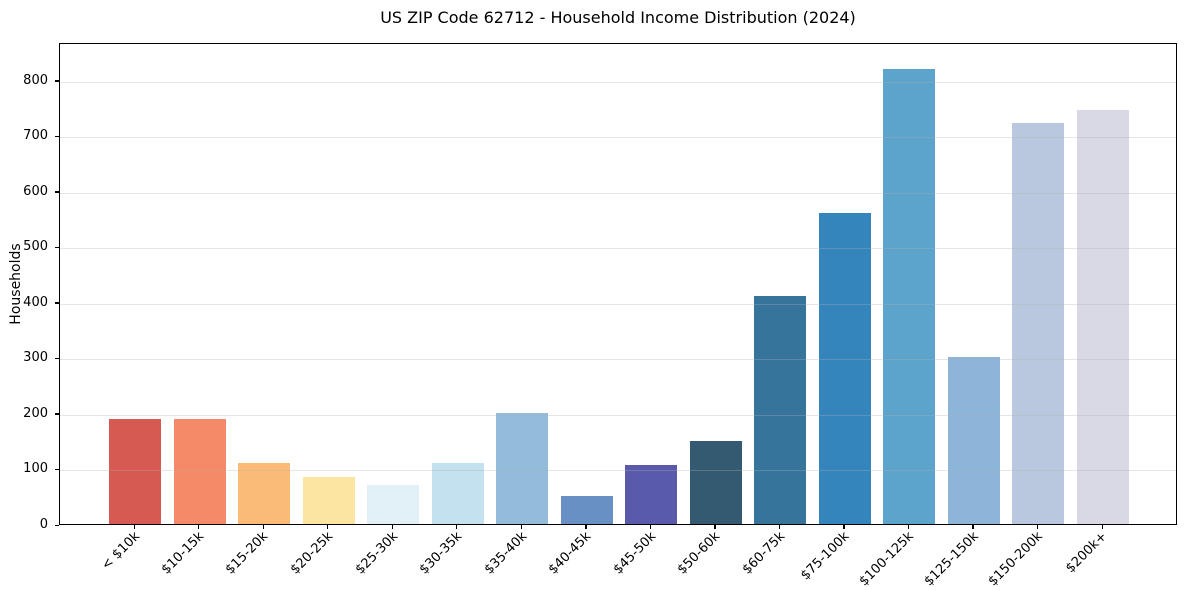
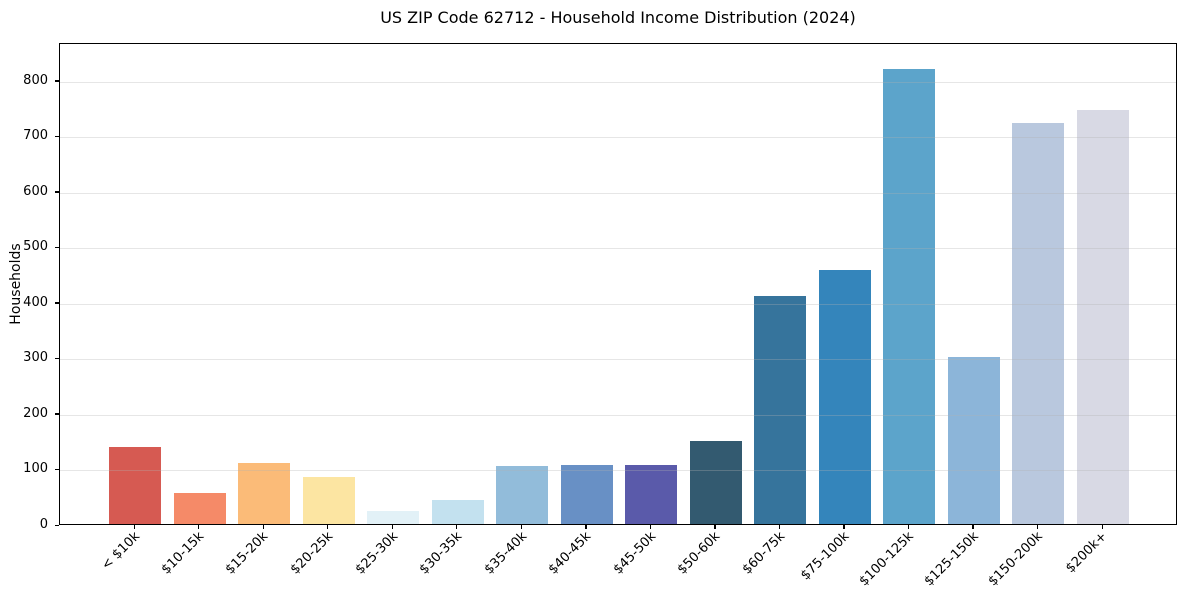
< $10k: 190 -> 140
$10-15k: 190 -> 60
$25-30k: 70 -> 20
$30-35k: 110 -> 40
$35-40k: 200 -> 100
$40-45k: 50 -> 110
$75-100k: 560 -> 460
